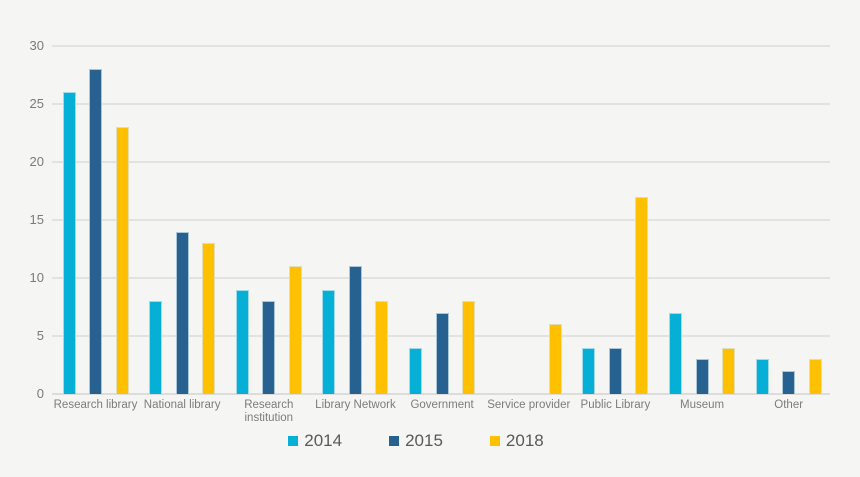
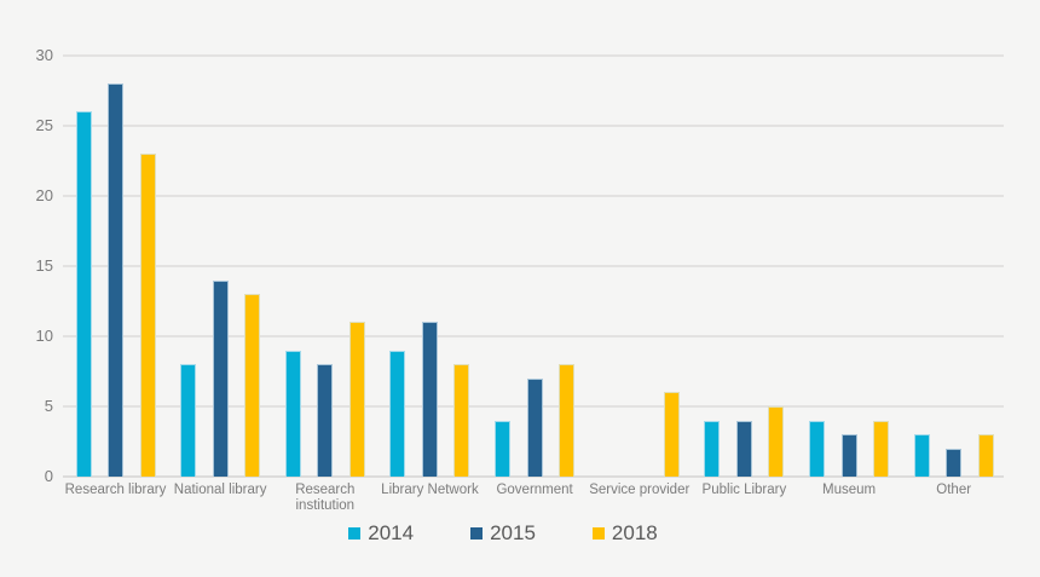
2018/Public Library: 17 -> 5
2014/Museum: 7 -> 4
